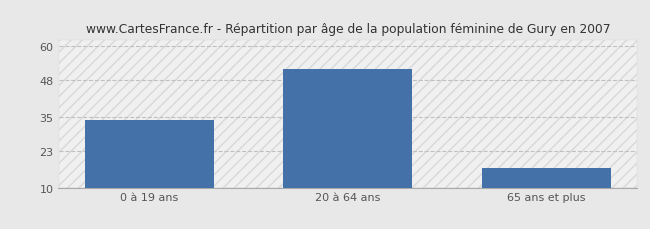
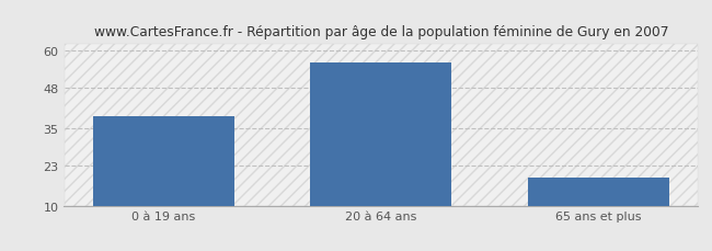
0 à 19 ans: 34 -> 39
20 à 64 ans: 52 -> 56
65 ans et plus: 17 -> 19
